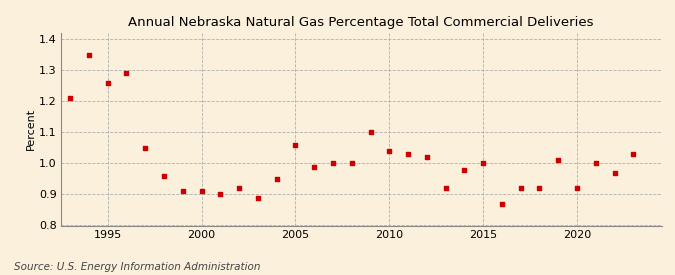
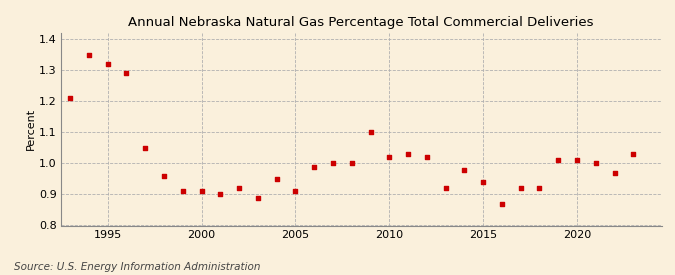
1995: 1.26 -> 1.32
2005: 1.06 -> 0.91
2010: 1.04 -> 1.02
2015: 1.00 -> 0.94
2020: 0.92 -> 1.01
